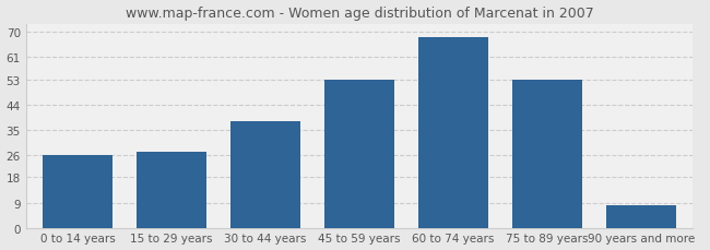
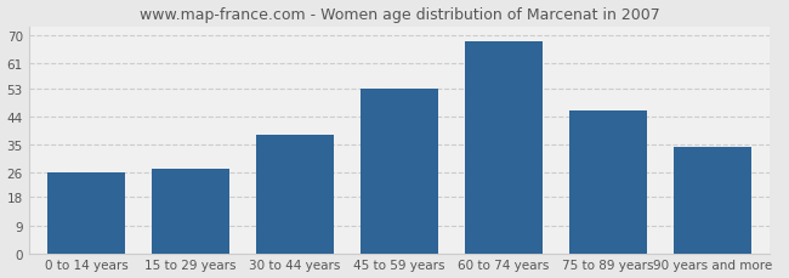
75 to 89 years: 53 -> 46
90 years and more: 8 -> 34
